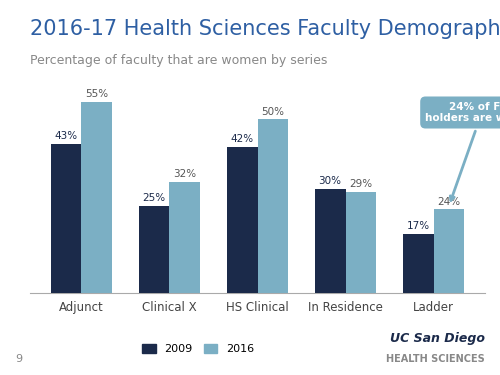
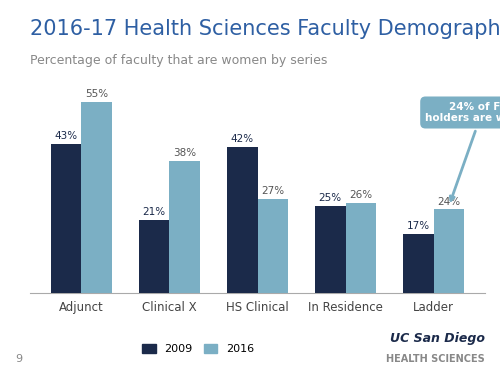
2009/Clinical X: 25% -> 21%
2016/Clinical X: 32% -> 38%
2016/HS Clinical: 50% -> 27%
2009/In Residence: 30% -> 25%
2016/In Residence: 29% -> 26%
